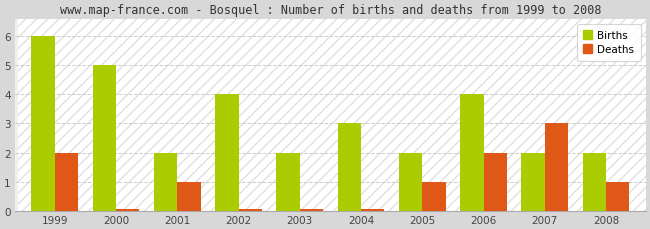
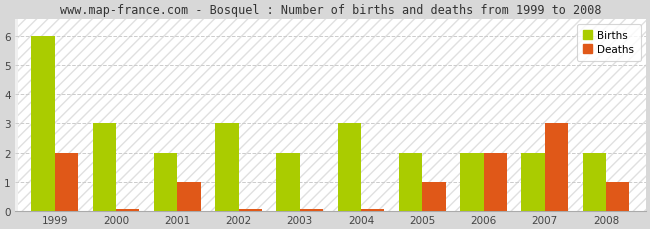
Births/2000: 5 -> 3
Births/2002: 4 -> 3
Births/2006: 4 -> 2
